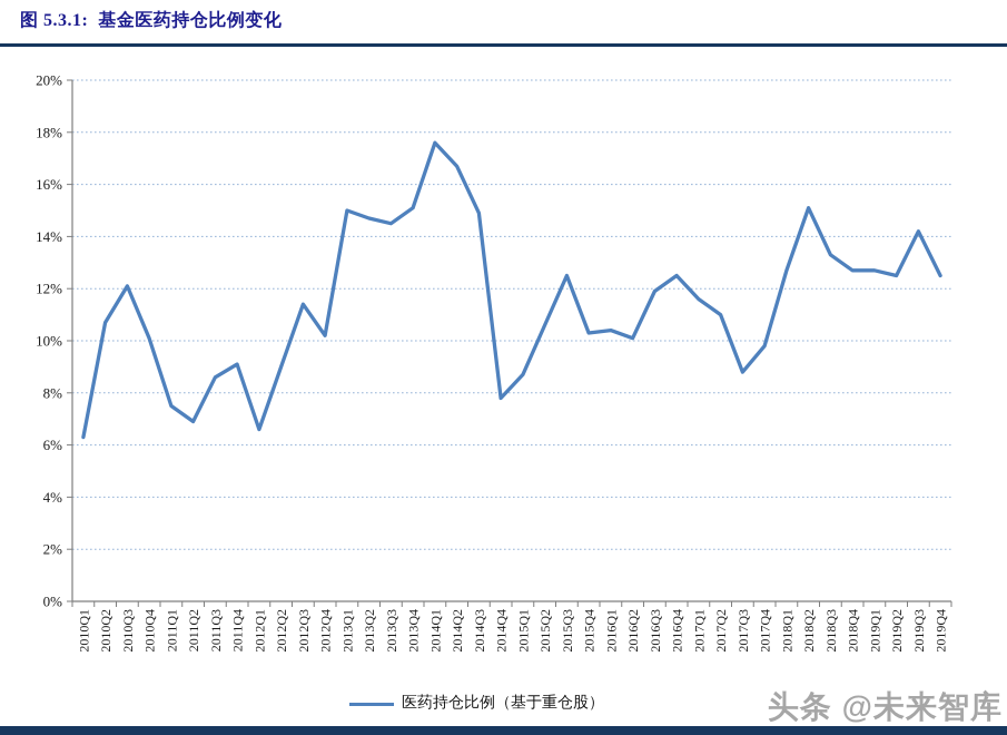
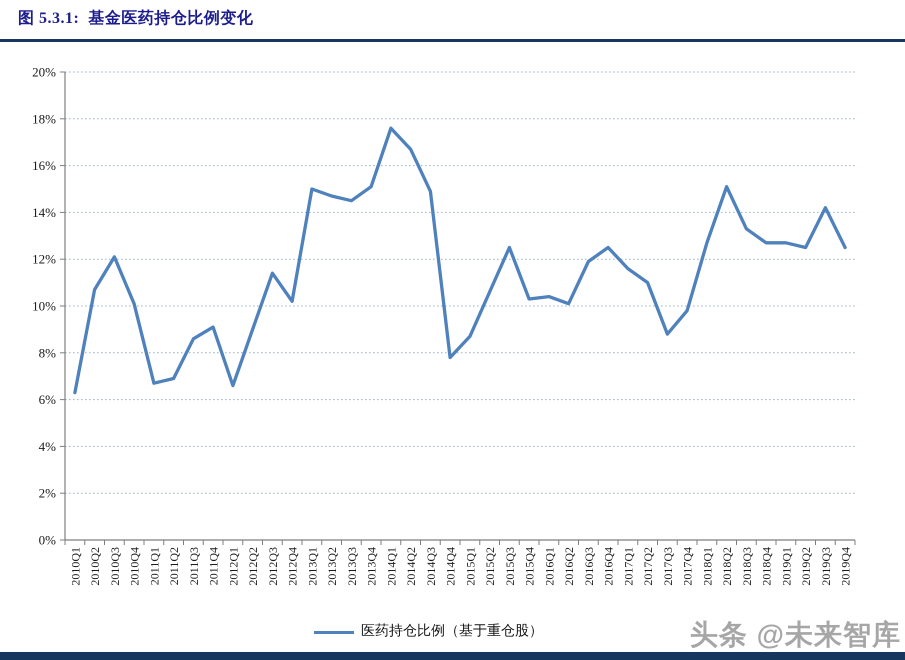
2011Q1: 7.5% -> 6.7%
